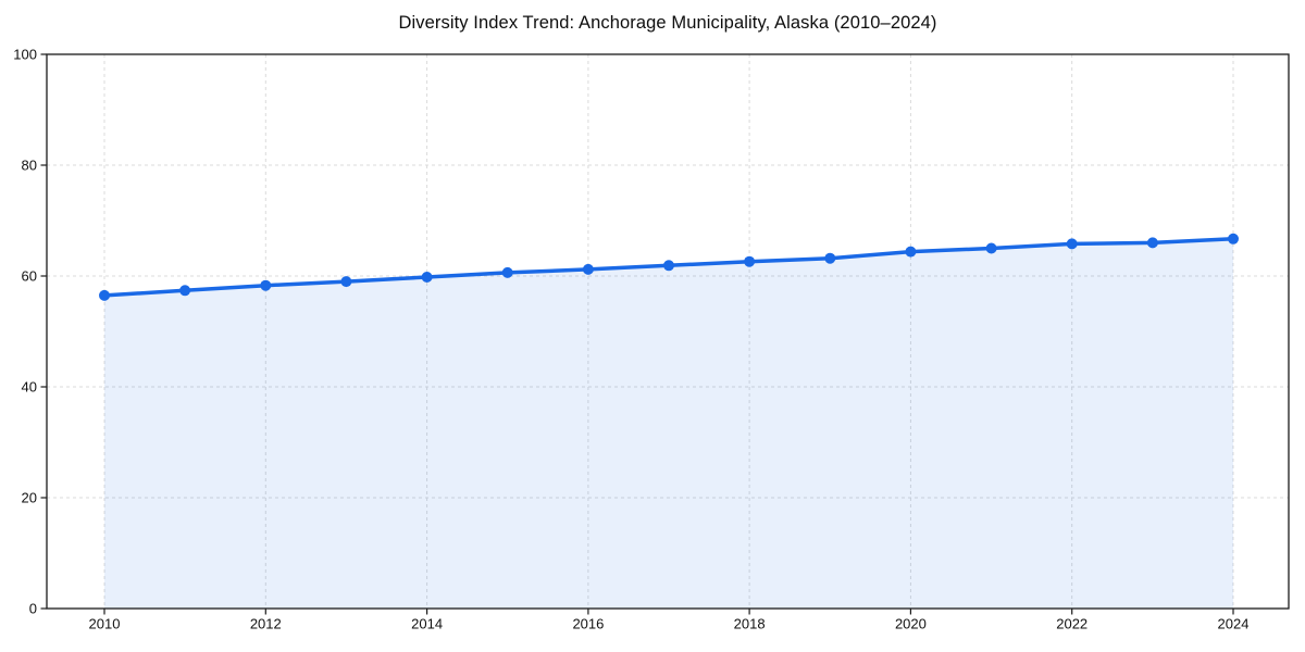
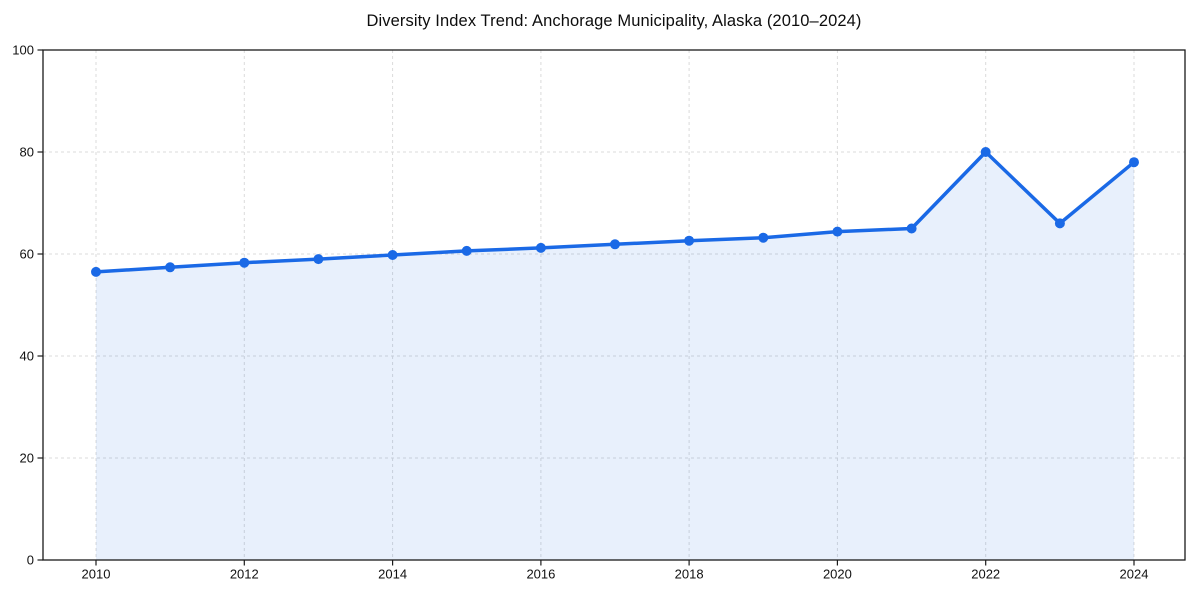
2022: 66 -> 80
2024: 67 -> 78
